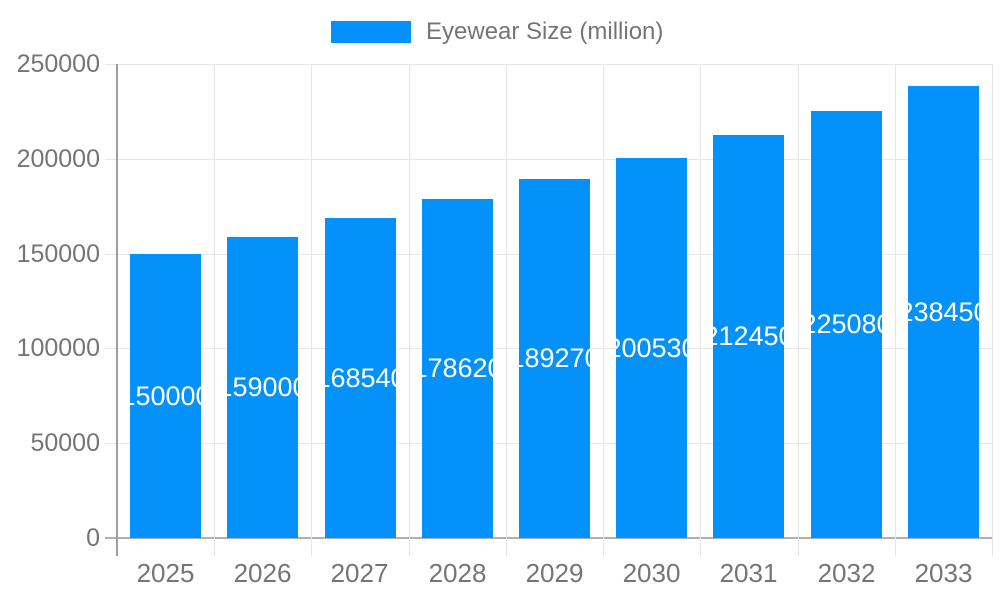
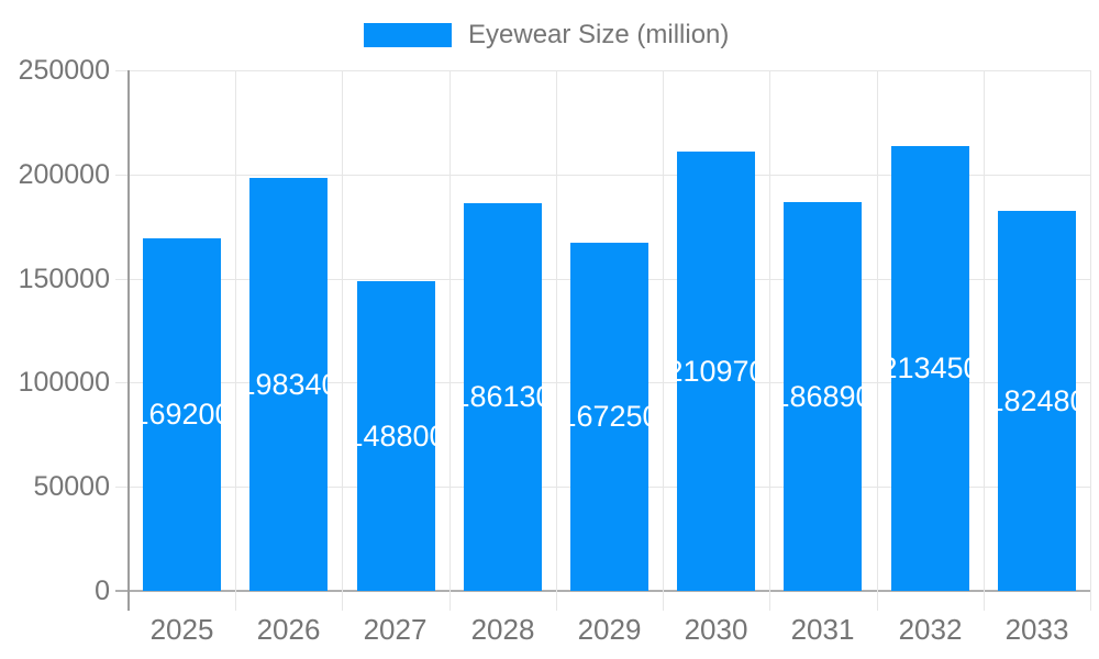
2025: 150000 -> 169200
2026: 159000 -> 198340
2027: 168540 -> 148800
2028: 178620 -> 186130
2029: 189270 -> 167250
2030: 200530 -> 210970
2031: 212450 -> 186890
2032: 225080 -> 213450
2033: 238450 -> 182480
